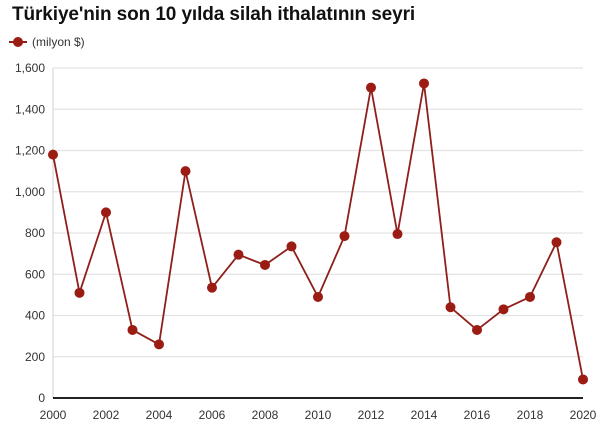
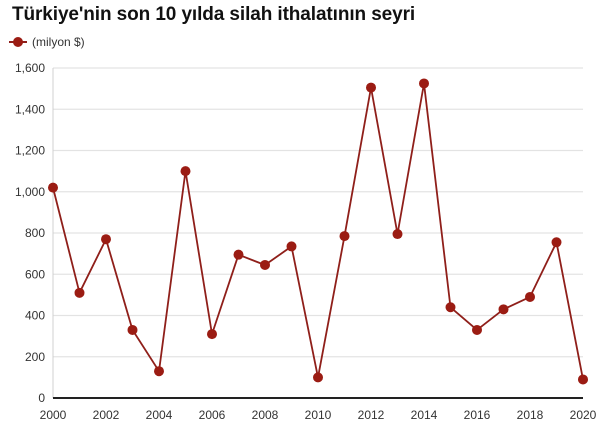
2000: 1180 -> 1020
2002: 900 -> 770
2004: 260 -> 130
2006: 540 -> 310
2010: 490 -> 100
